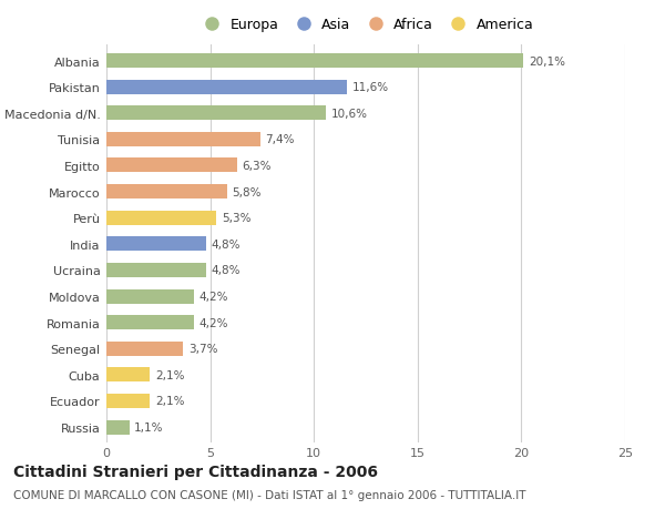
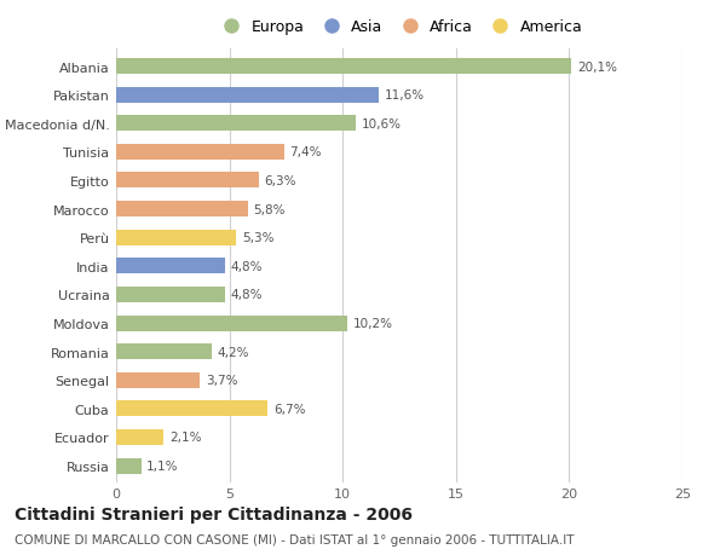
Moldova: 4,2% -> 10,2%
Cuba: 2,1% -> 6,7%
